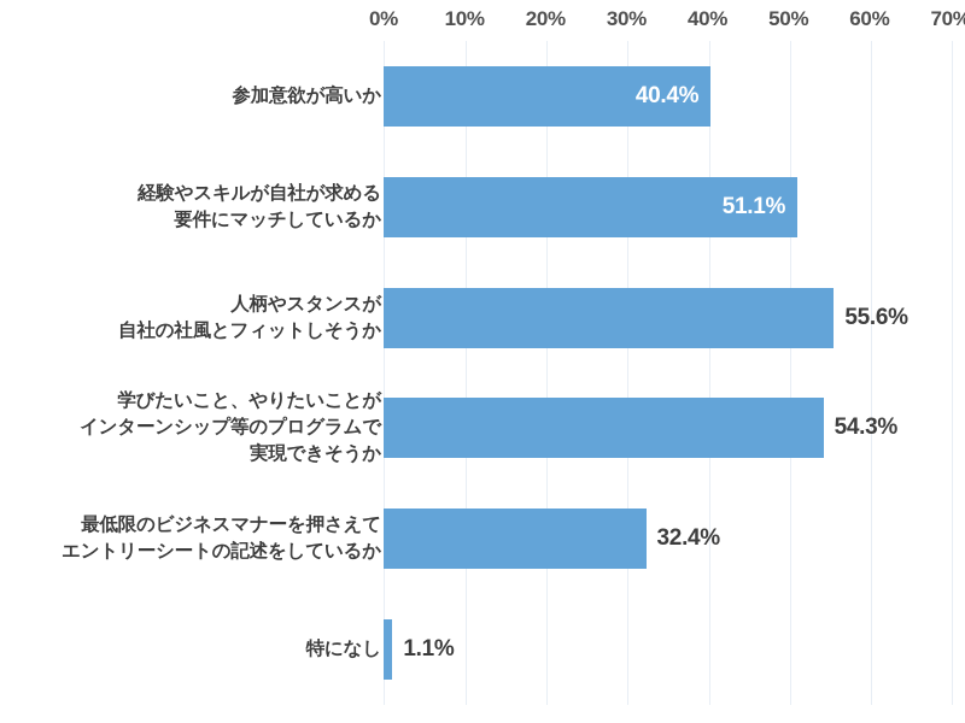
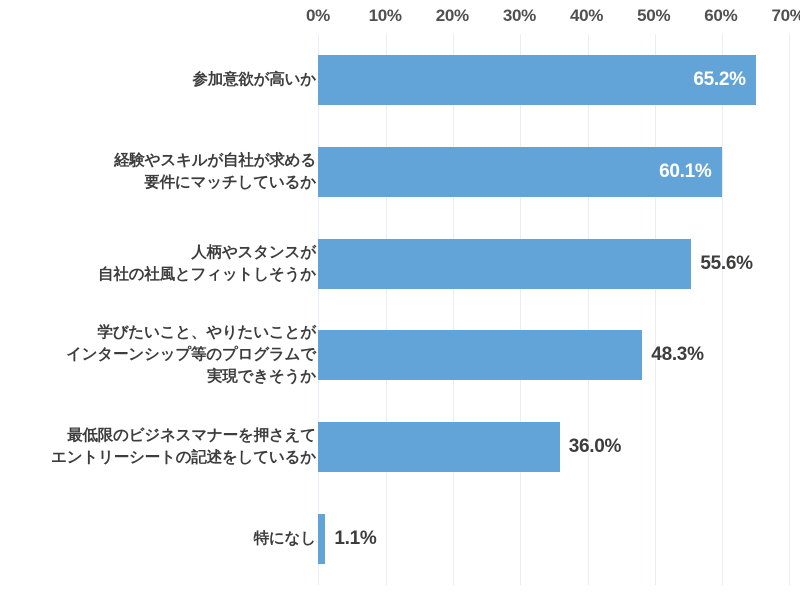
参加意欲が高いか: 40.4% -> 65.2%
経験やスキルが自社が求める 要件にマッチしているか: 51.1% -> 60.1%
学びたいこと、やりたいことが インターンシップ等のプログラムで 実現できそうか: 54.3% -> 48.3%
最低限のビジネスマナーを押さえて エントリーシートの記述をしているか: 32.4% -> 36.0%
